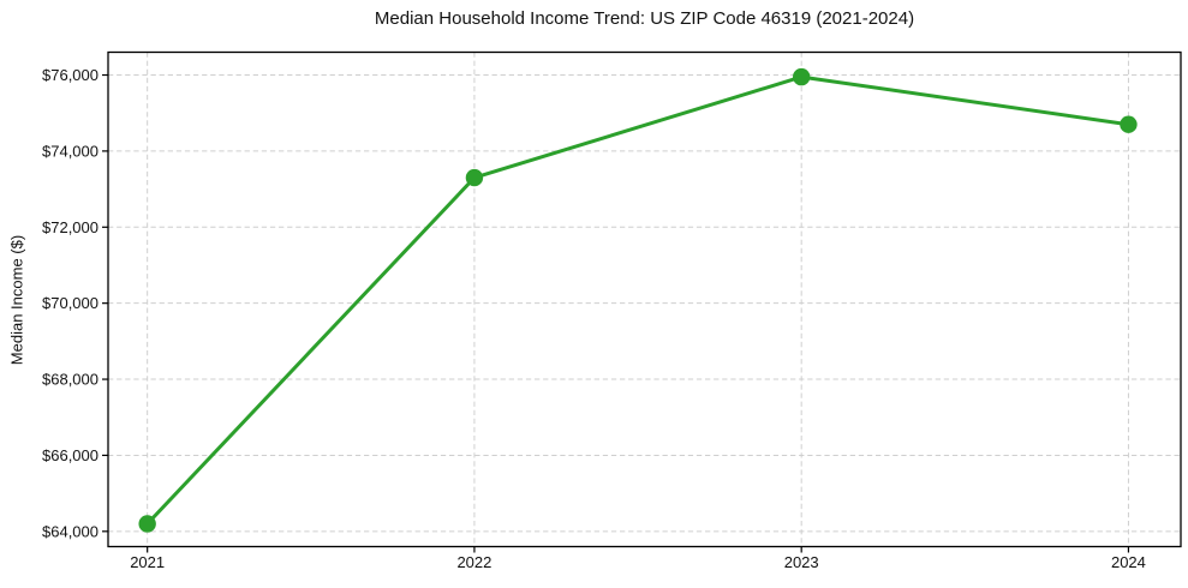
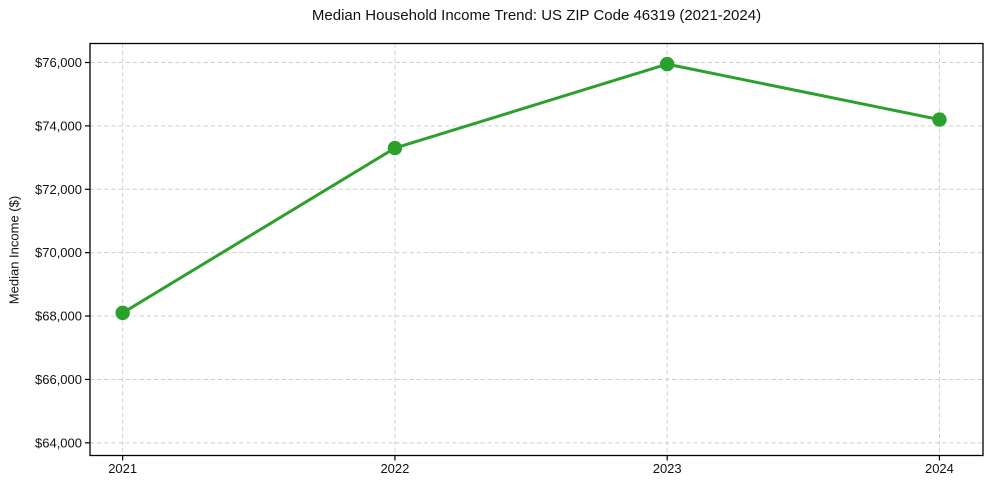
2021: $64200 -> $68100
2024: $74700 -> $74200
